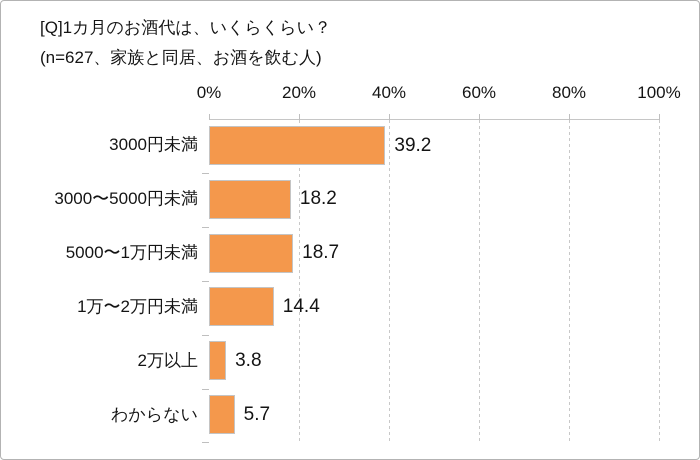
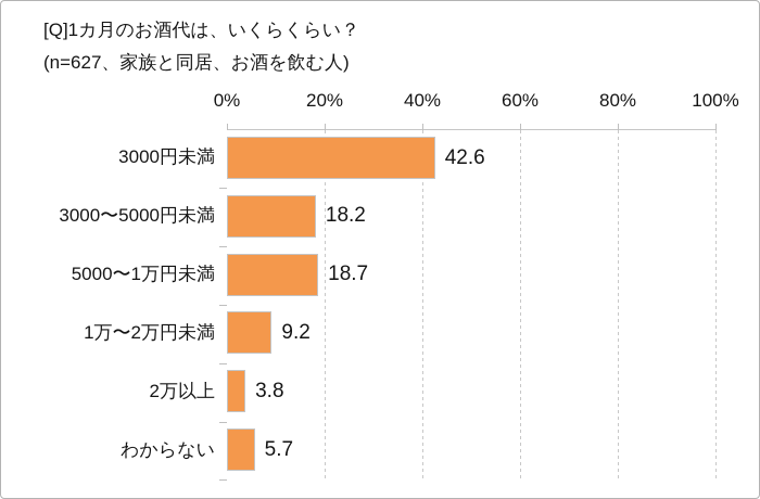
3000円未満: 39.2 -> 42.6
1万〜2万円未満: 14.4 -> 9.2
